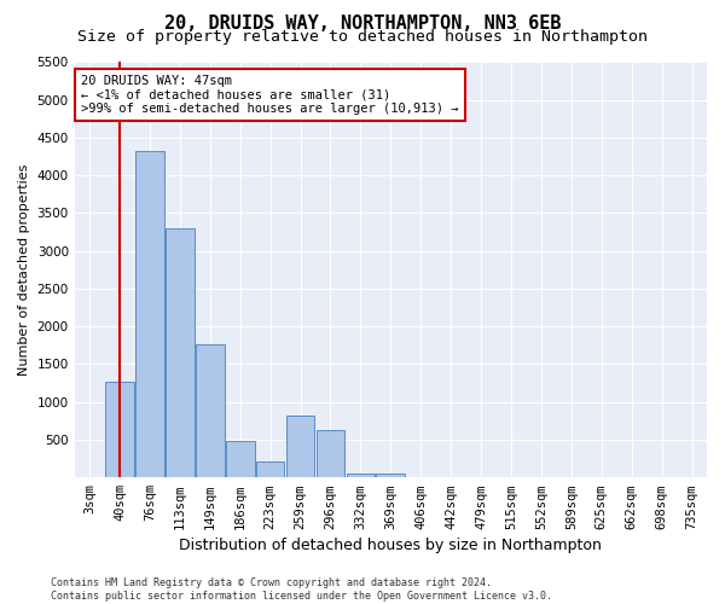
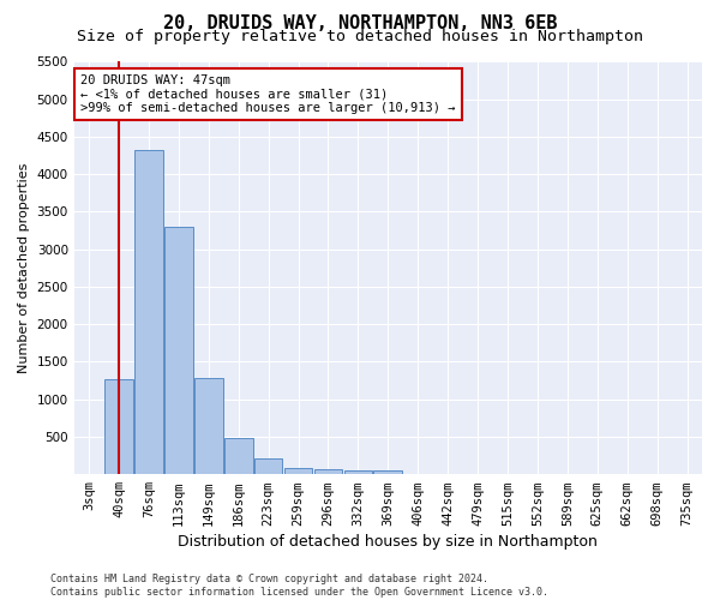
149sqm: 1760 -> 1280
259sqm: 820 -> 90
296sqm: 620 -> 60
